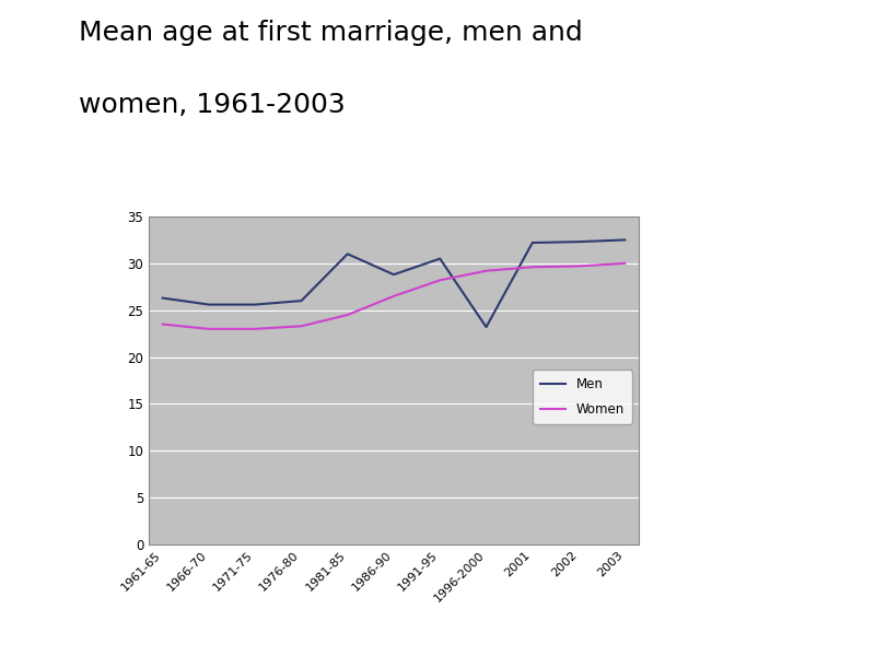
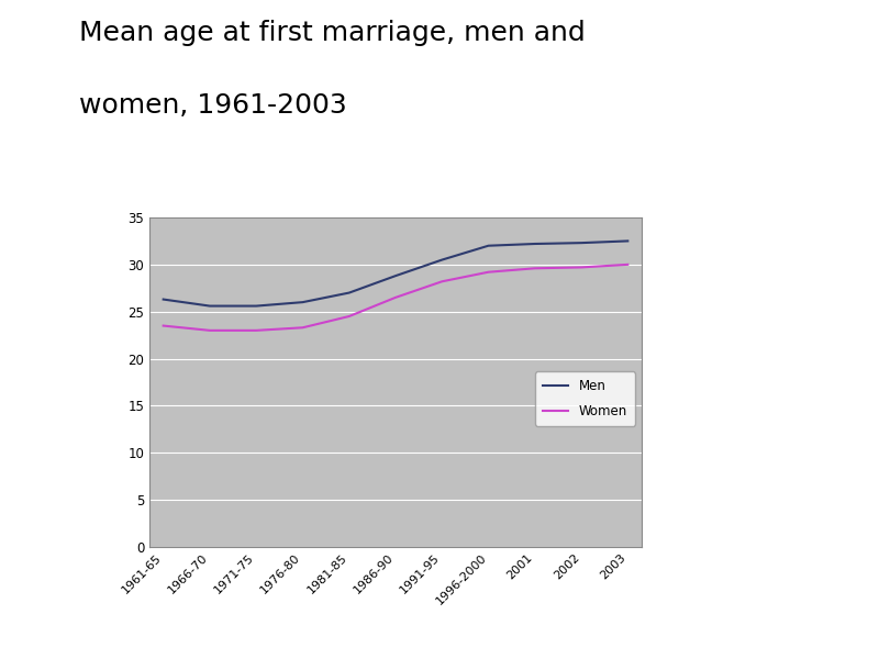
Men/1981-85: 31.0 -> 27.0
Men/1996-2000: 23.2 -> 32.0
